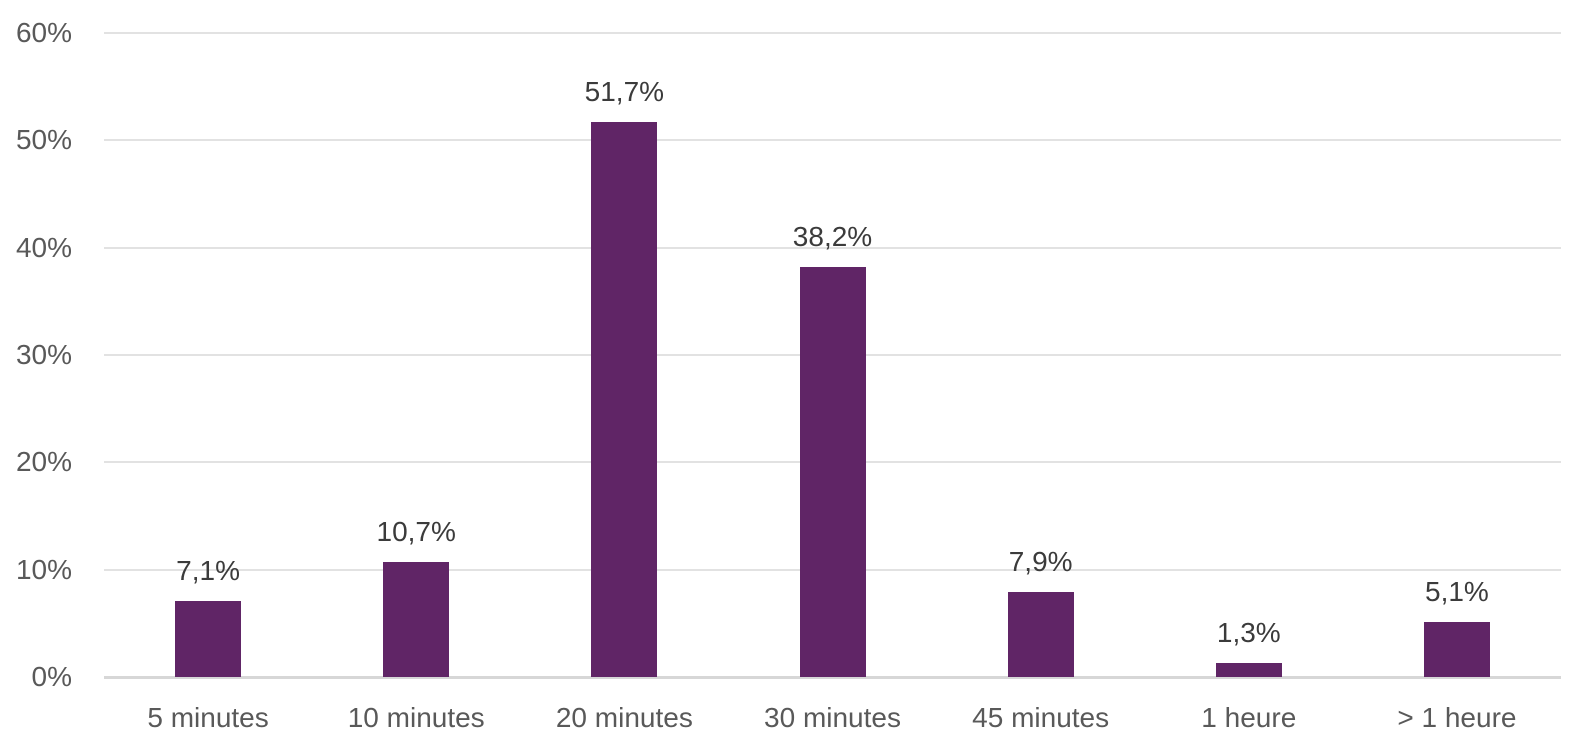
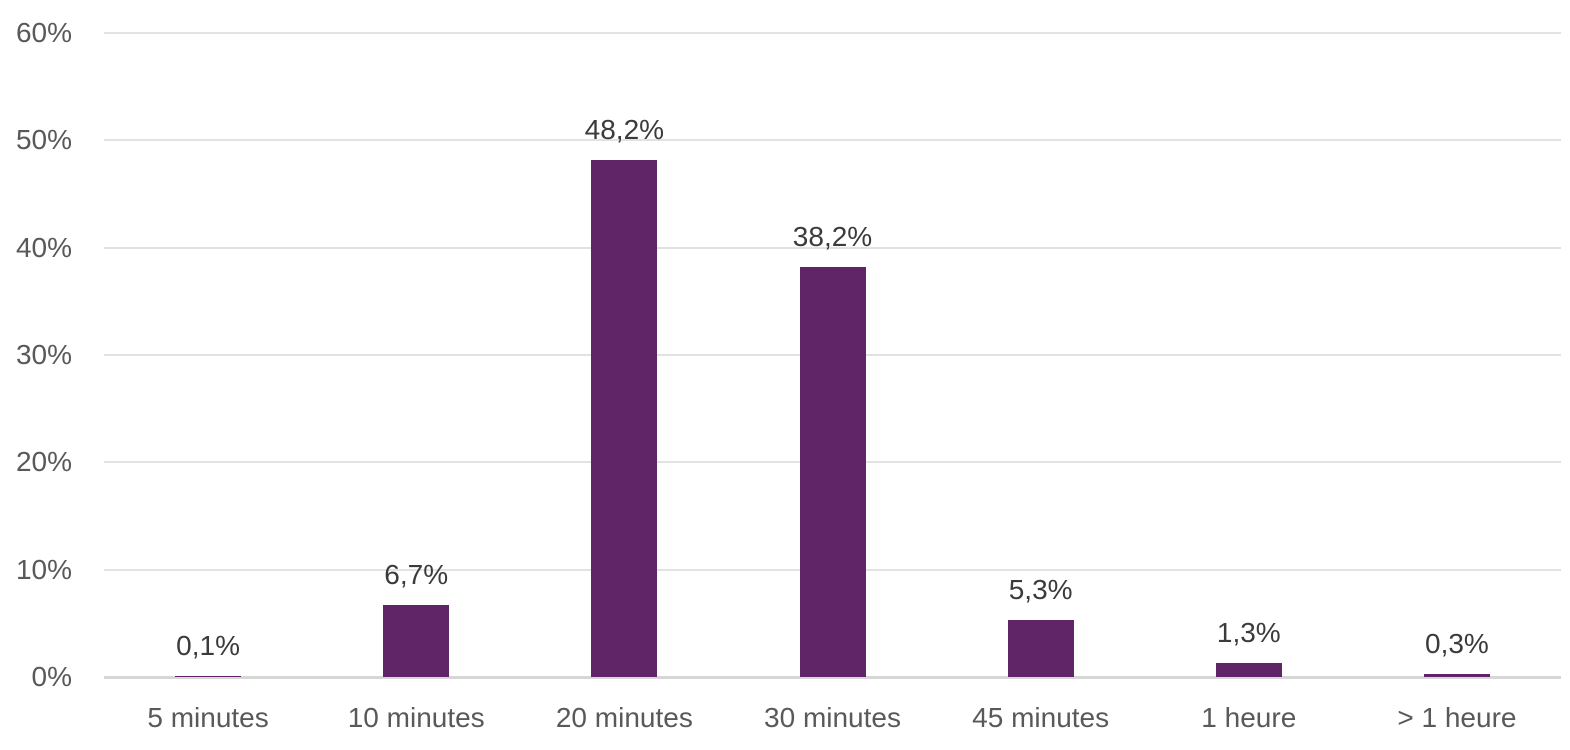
5 minutes: 7,1% -> 0,1%
10 minutes: 10,7% -> 6,7%
20 minutes: 51,7% -> 48,2%
45 minutes: 7,9% -> 5,3%
> 1 heure: 5,1% -> 0,3%
